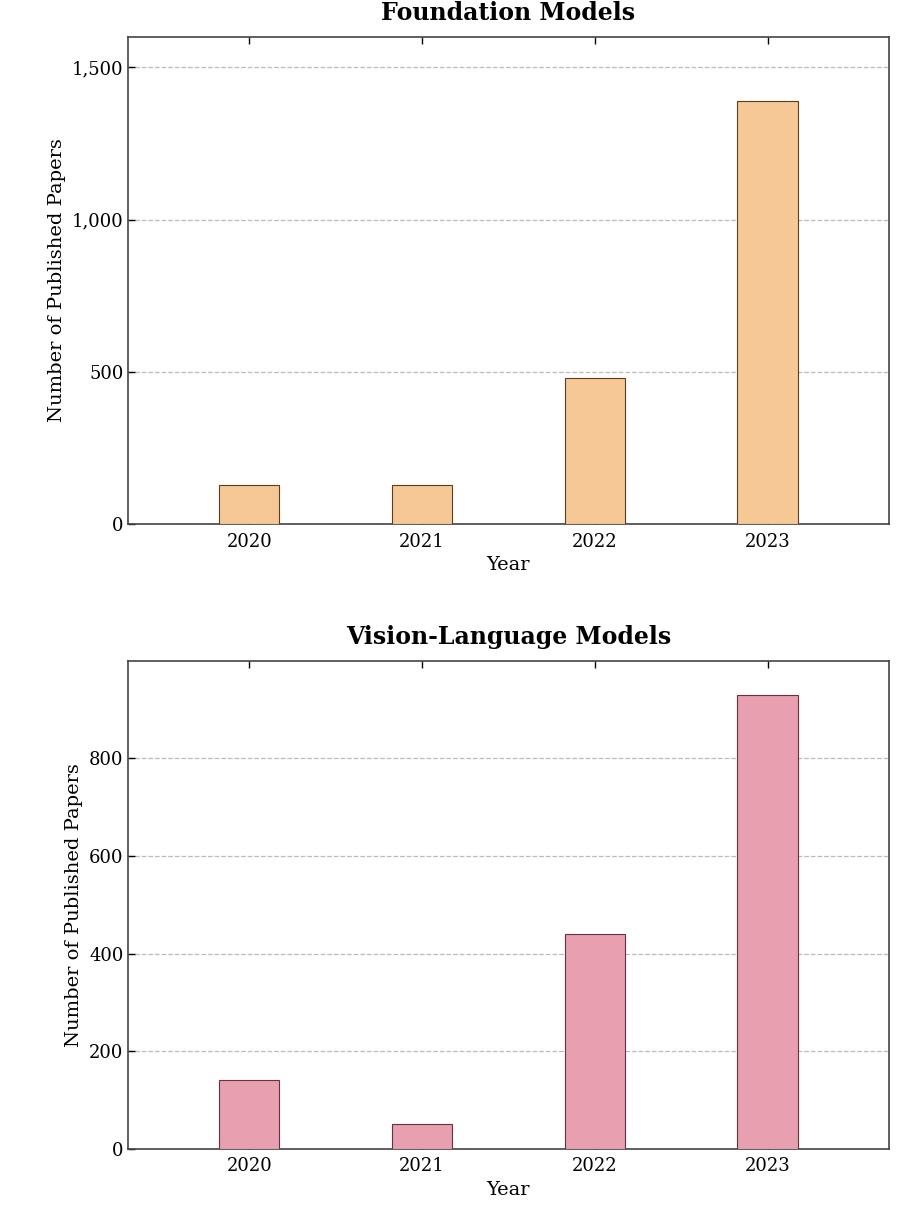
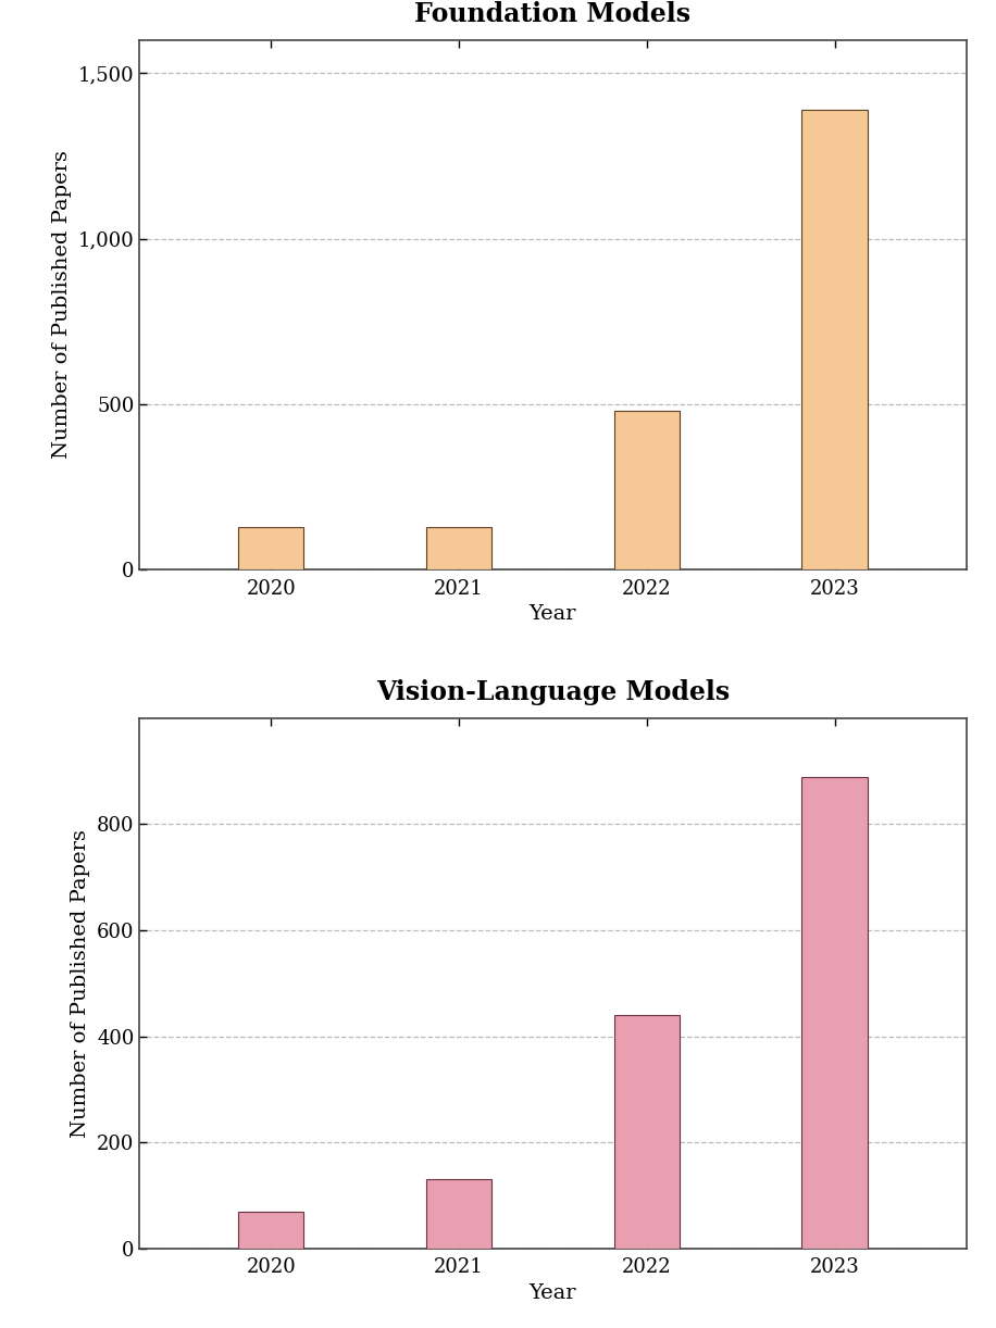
Vision-Language Models/2020: 140 -> 70
Vision-Language Models/2021: 50 -> 130
Vision-Language Models/2023: 930 -> 890
